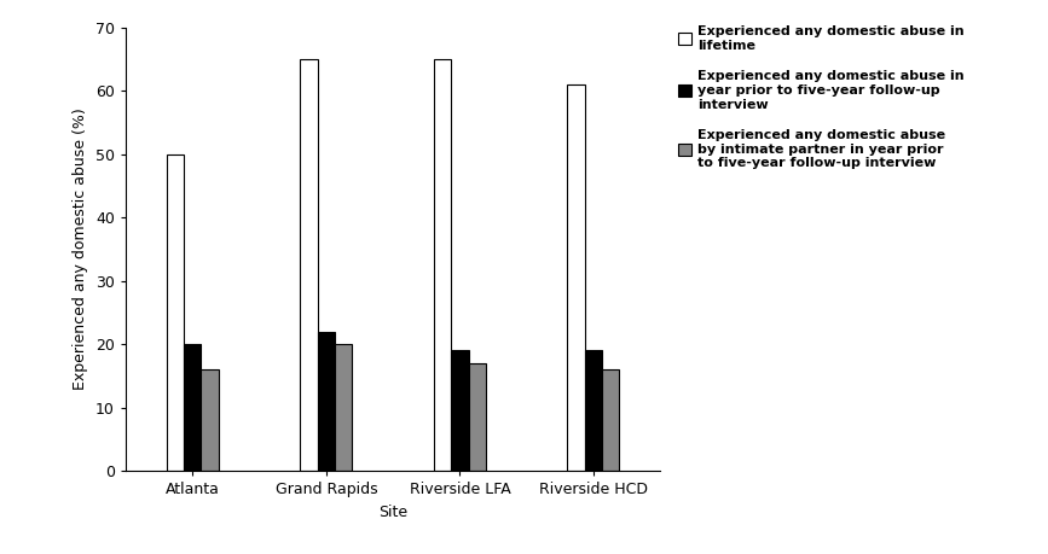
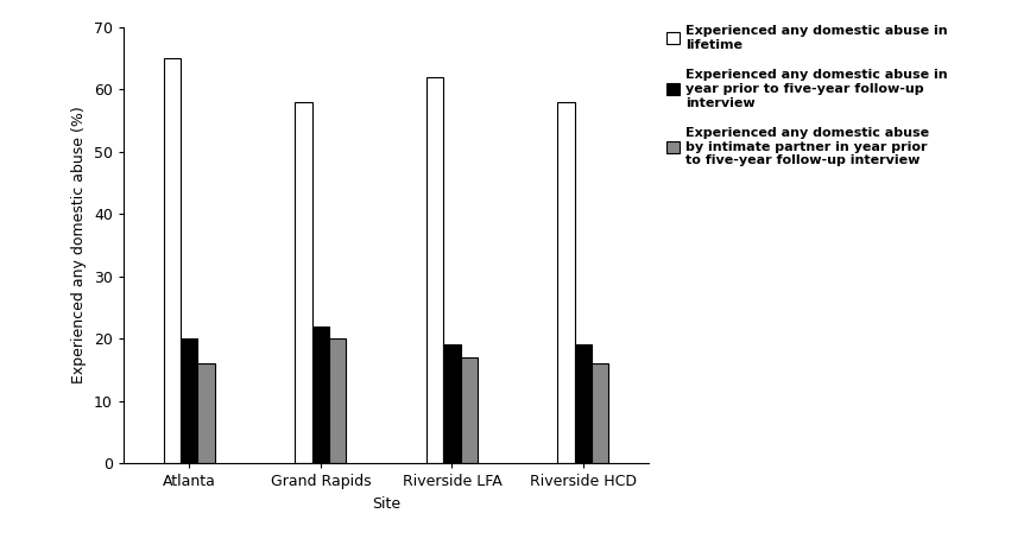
Experienced any domestic abuse in lifetime/Atlanta: 50 -> 65
Experienced any domestic abuse in lifetime/Grand Rapids: 65 -> 58
Experienced any domestic abuse in lifetime/Riverside LFA: 65 -> 62
Experienced any domestic abuse in lifetime/Riverside HCD: 61 -> 58
